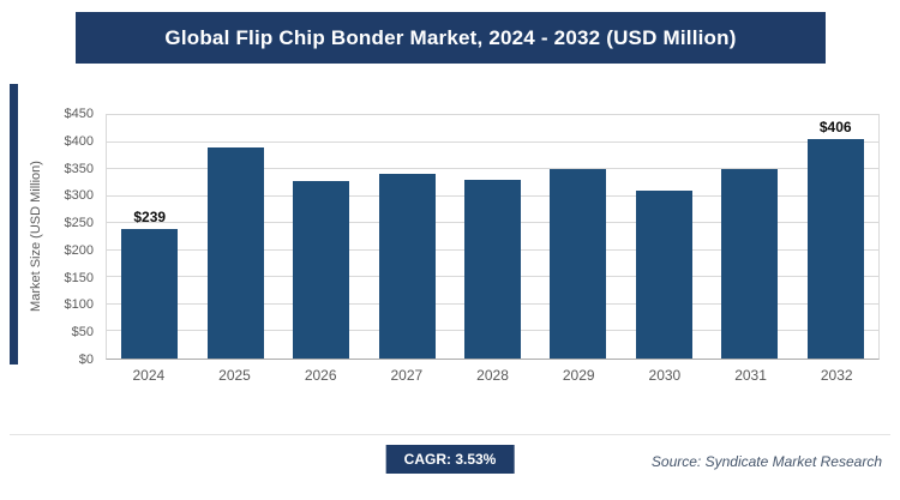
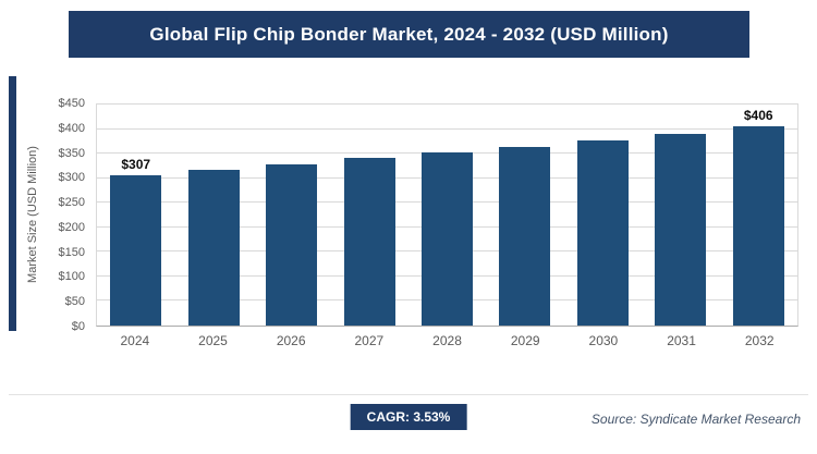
2024: $239 -> $307
2025: $390 -> $320
2028: $330 -> $350
2029: $350 -> $360
2030: $310 -> $380
2031: $350 -> $390
